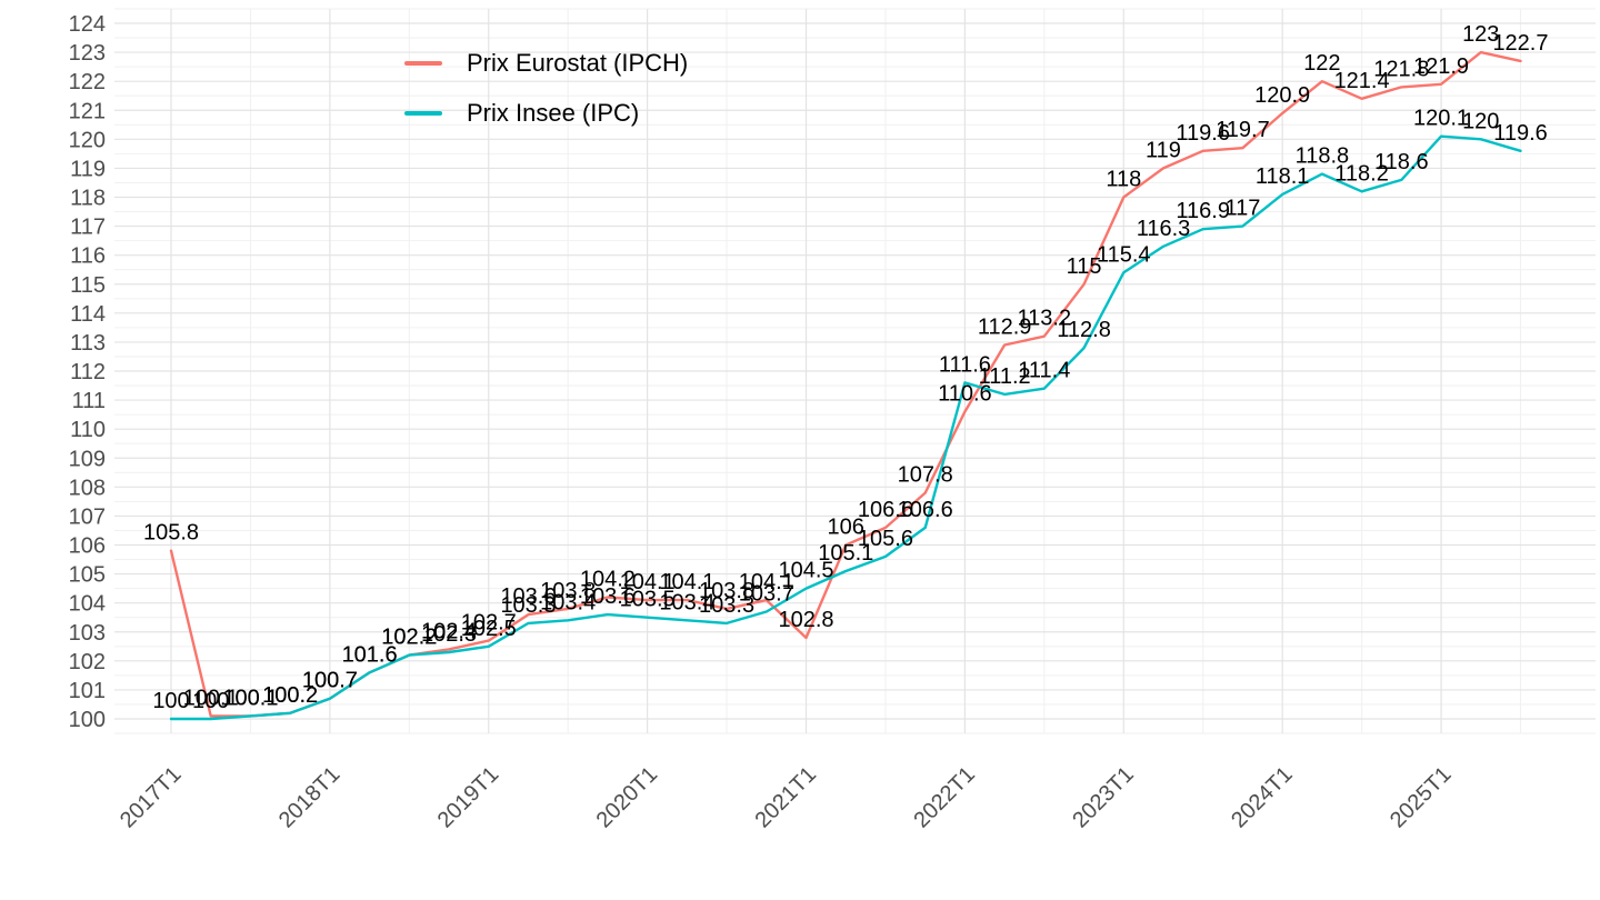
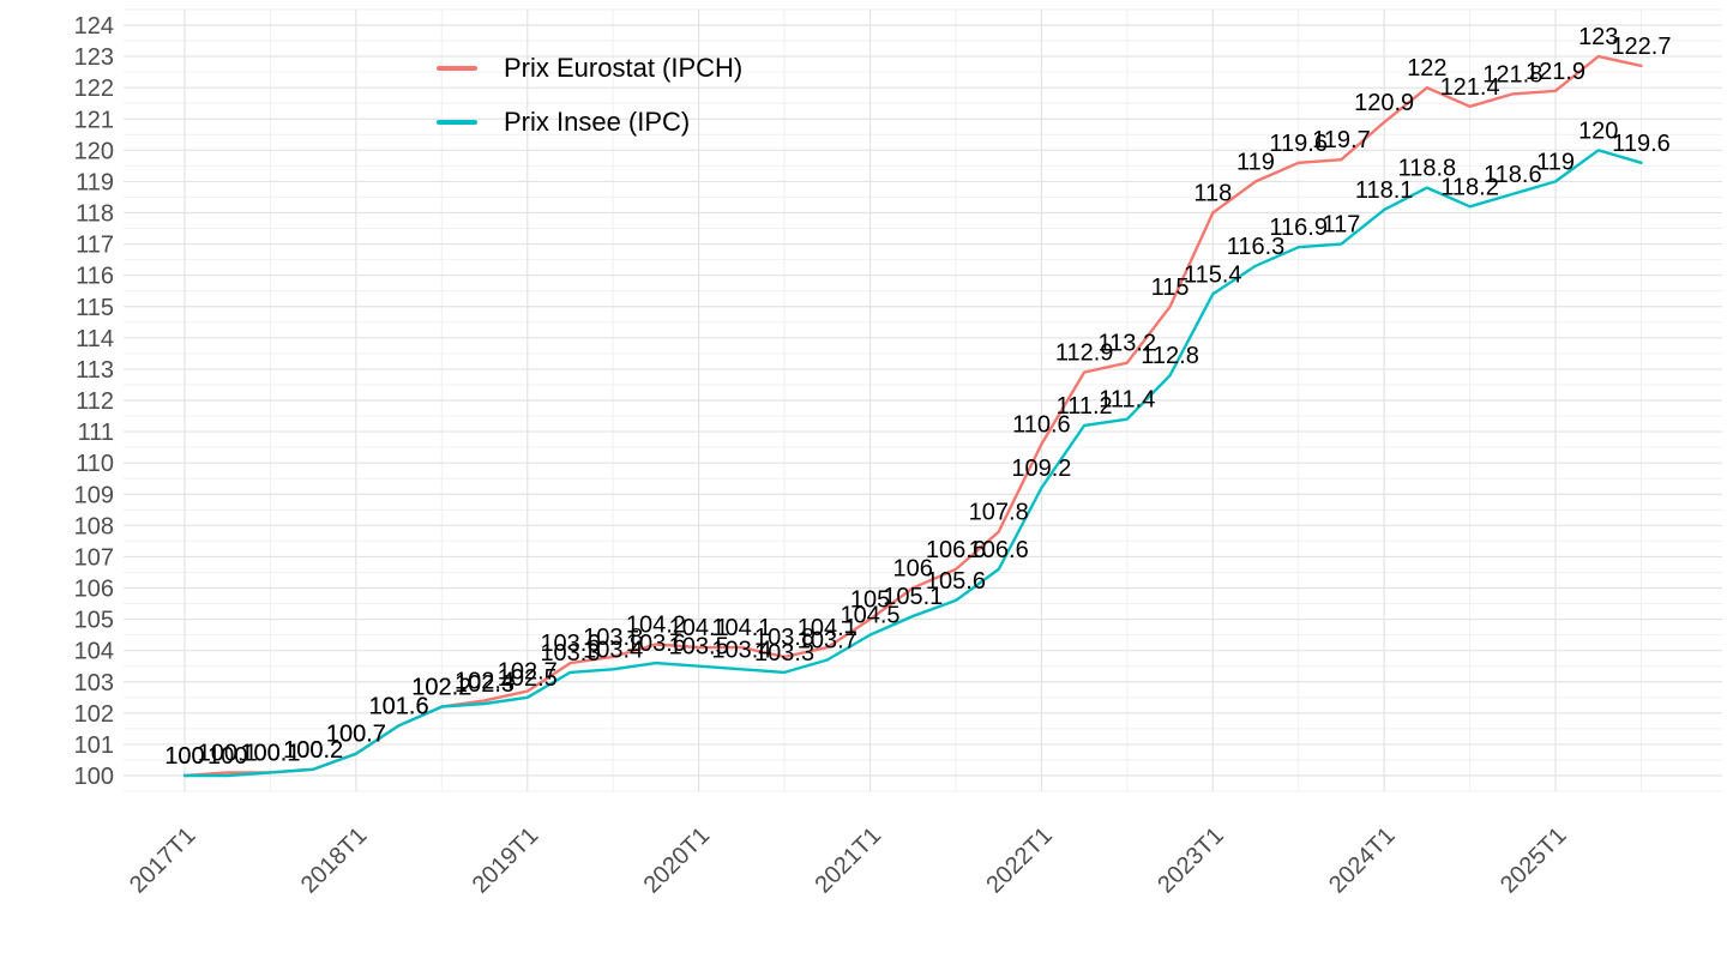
Prix Eurostat (IPCH)/2017T1: 105.8 -> 100
Prix Eurostat (IPCH)/2021T1: 102.8 -> 105
Prix Insee (IPC)/2022T1: 111.6 -> 109.2
Prix Insee (IPC)/2025T1: 120.1 -> 119
